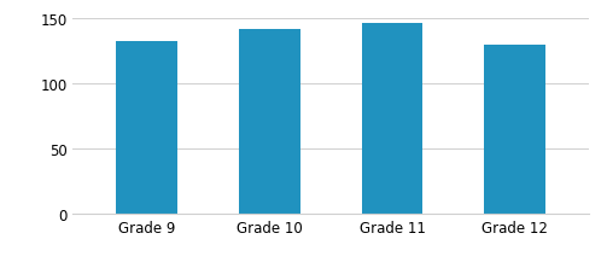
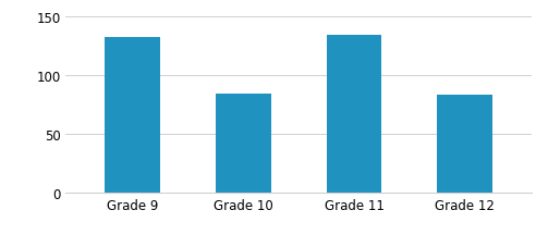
Grade 10: 142 -> 84
Grade 11: 146 -> 134
Grade 12: 130 -> 83
